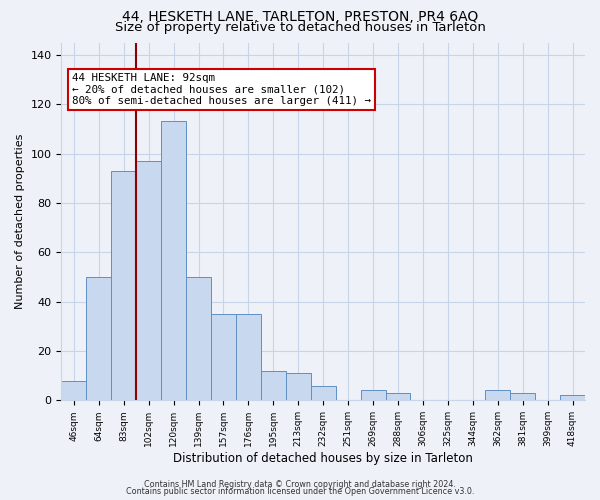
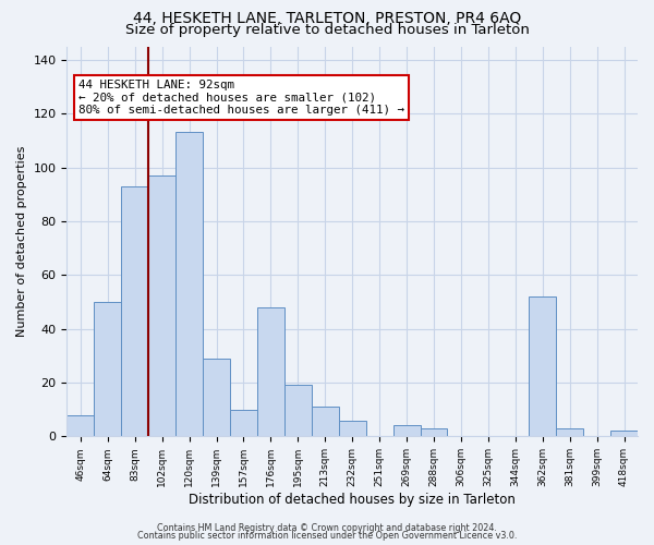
139sqm: 50 -> 29
157sqm: 35 -> 10
176sqm: 35 -> 48
195sqm: 12 -> 19
362sqm: 4 -> 52
